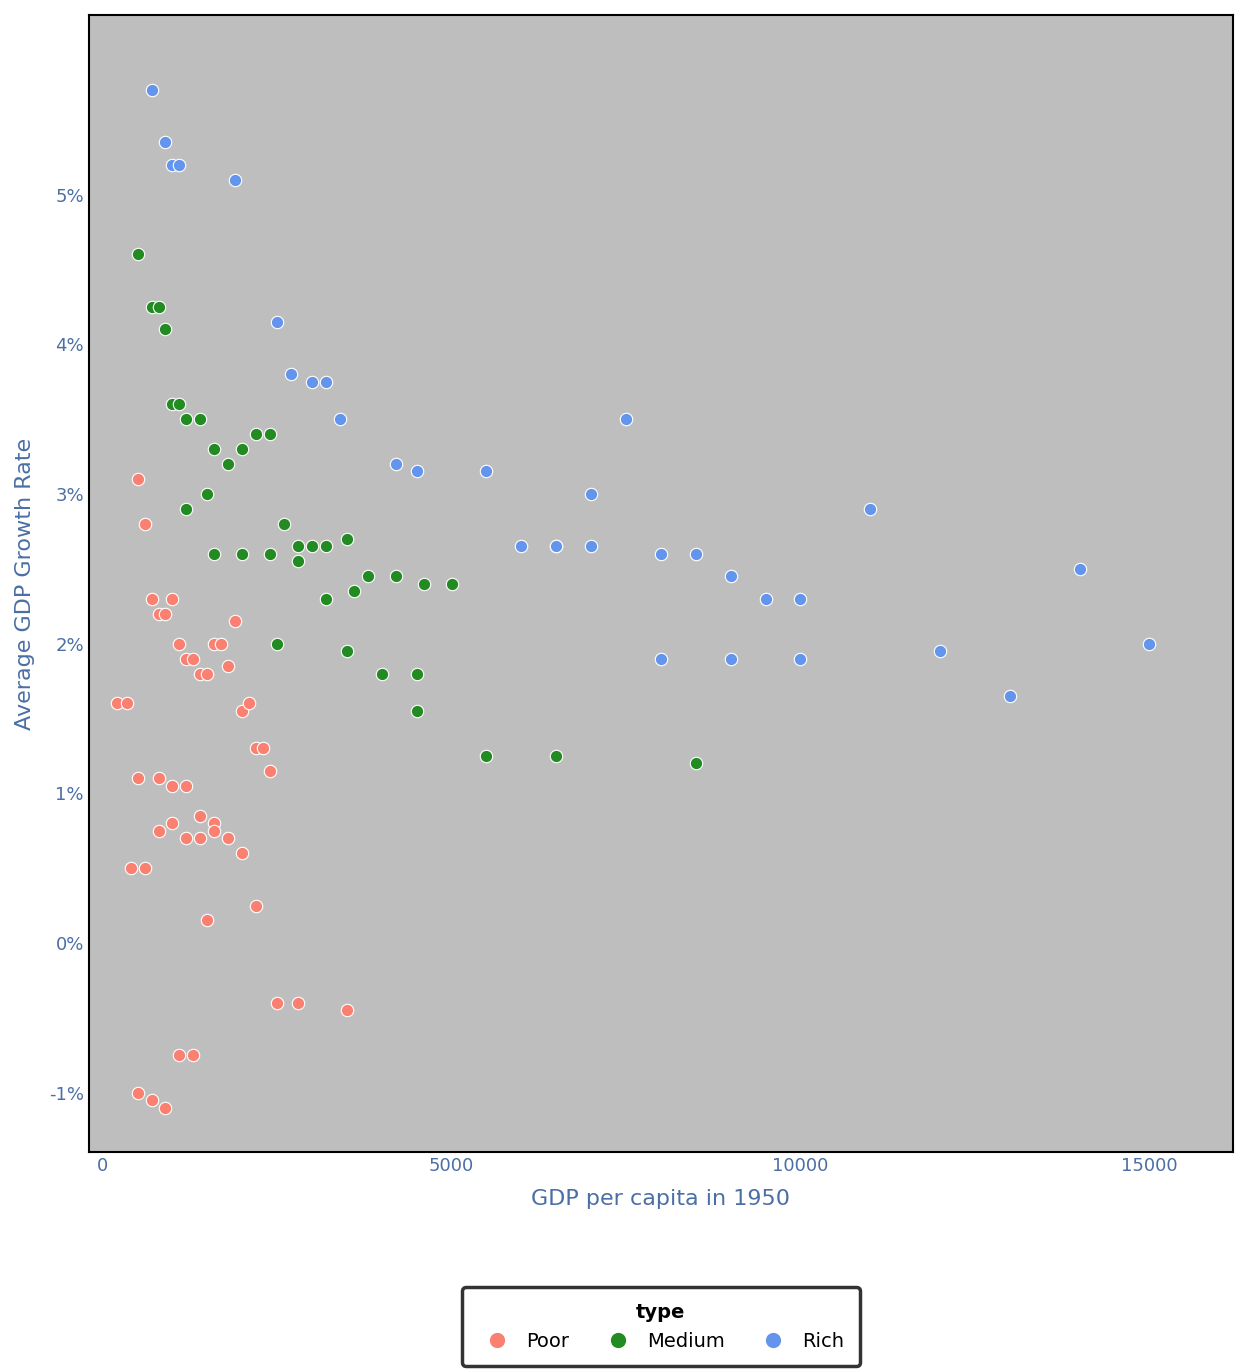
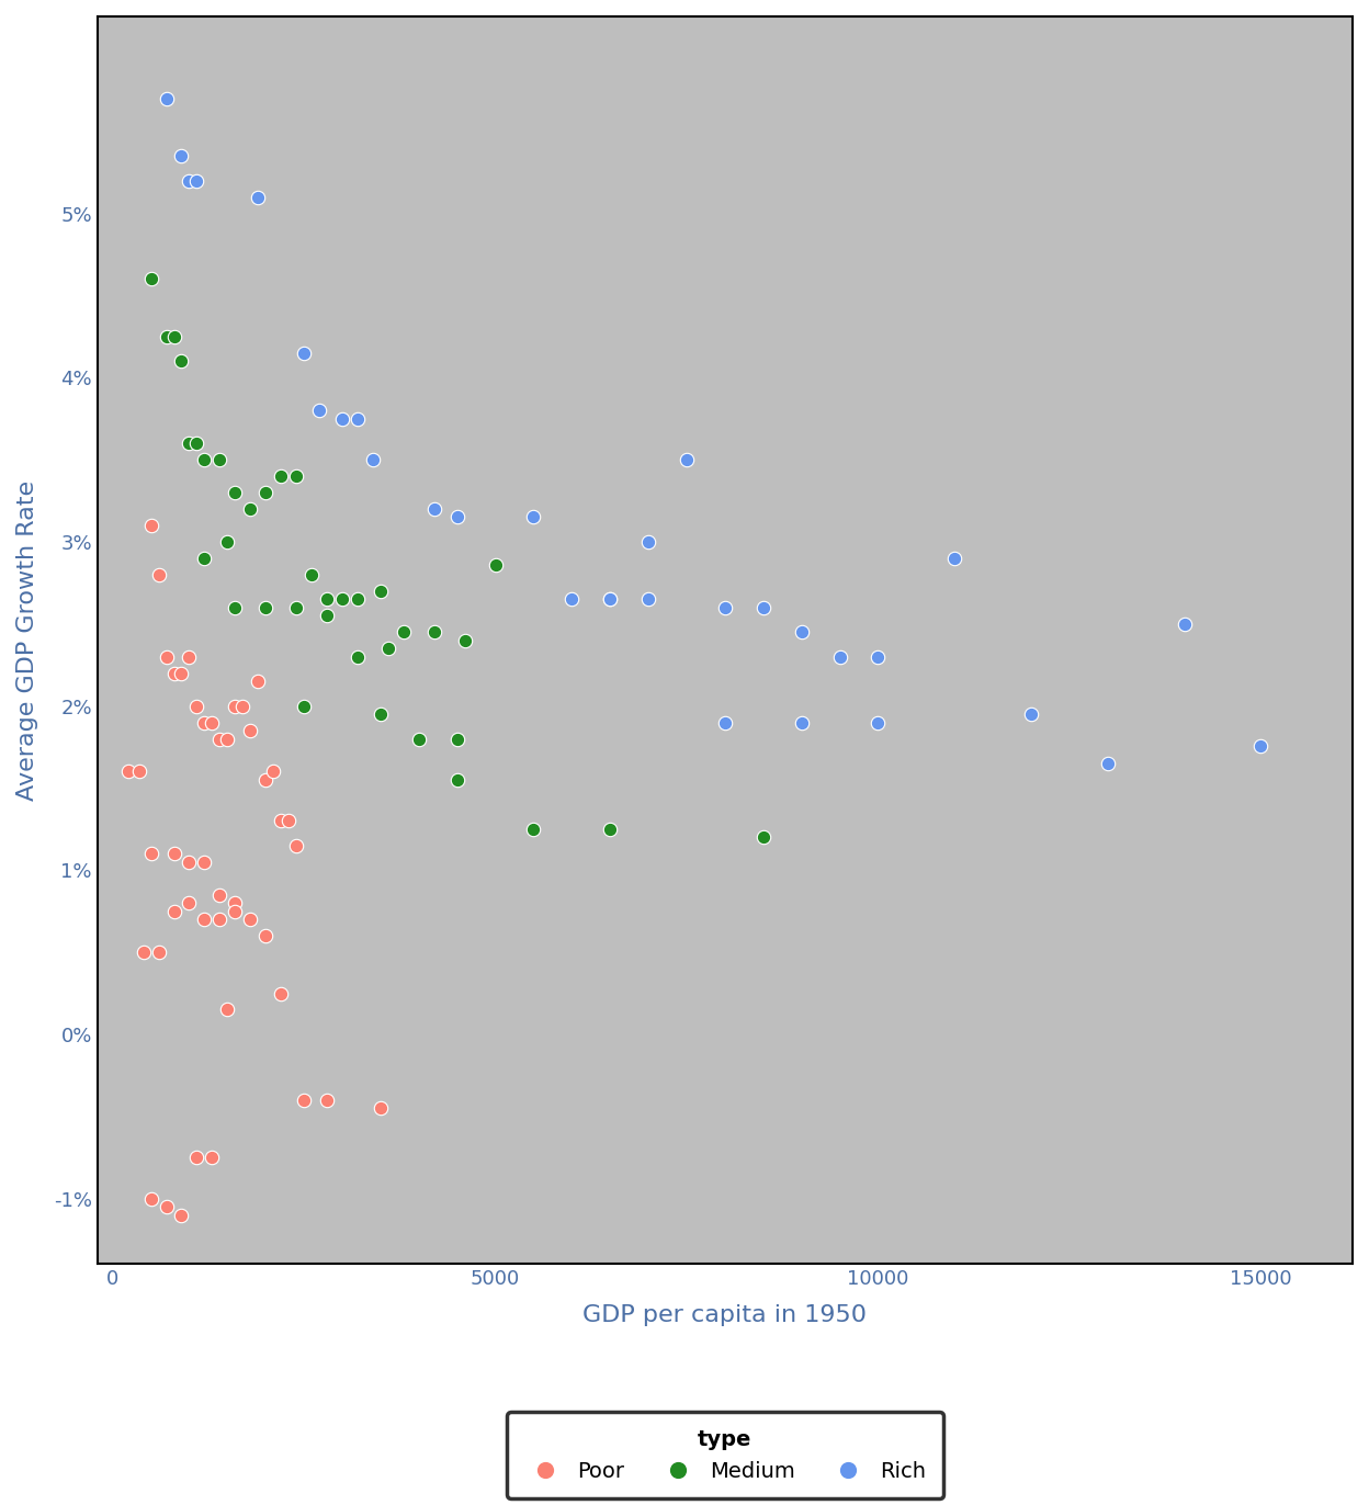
Medium/5000: 2.40% -> 2.86%
Rich/15000: 2.00% -> 1.76%
